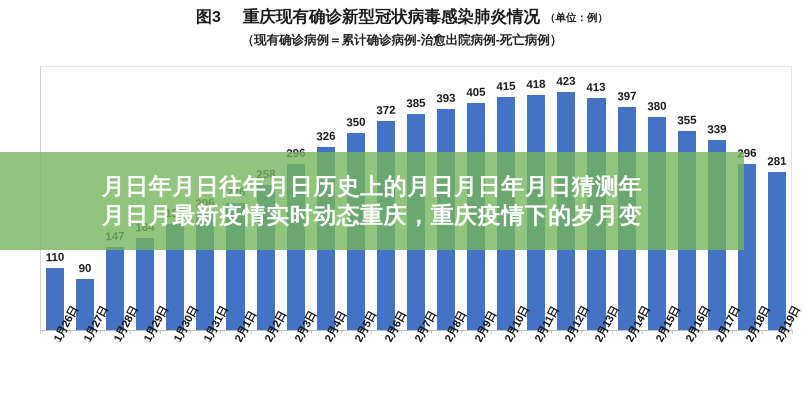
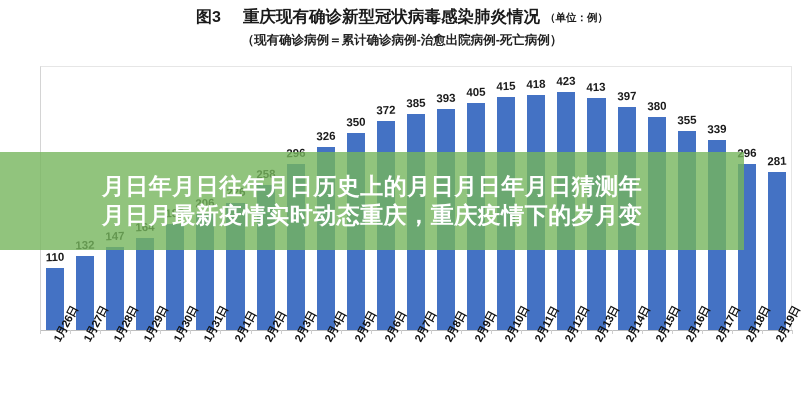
1月27日: 90 -> 132
